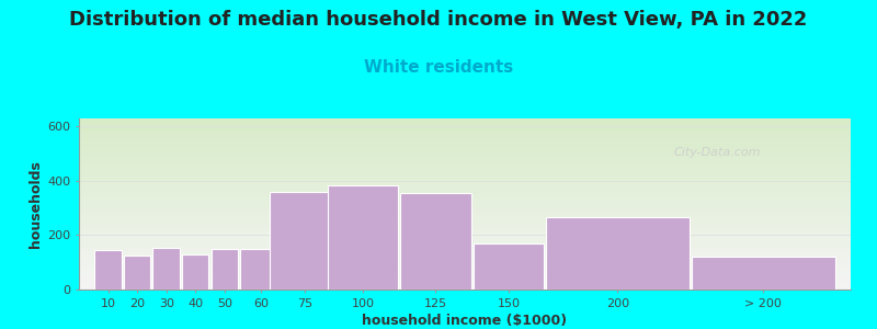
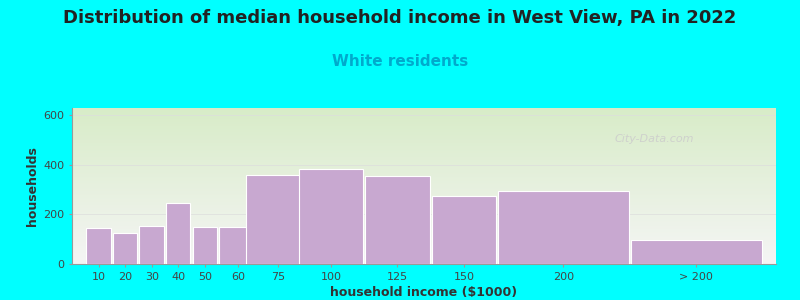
40: 130 -> 245
150: 170 -> 275
200: 265 -> 295
> 200: 120 -> 95
